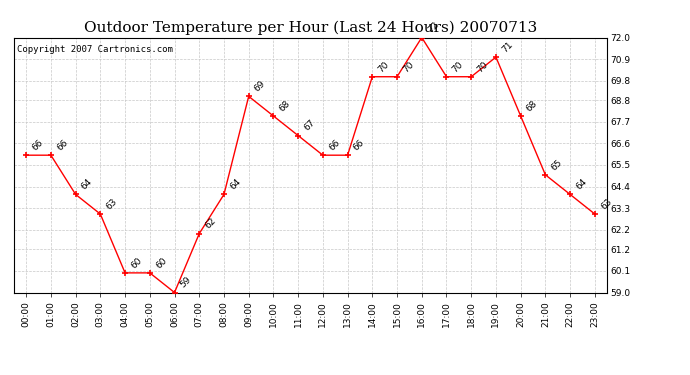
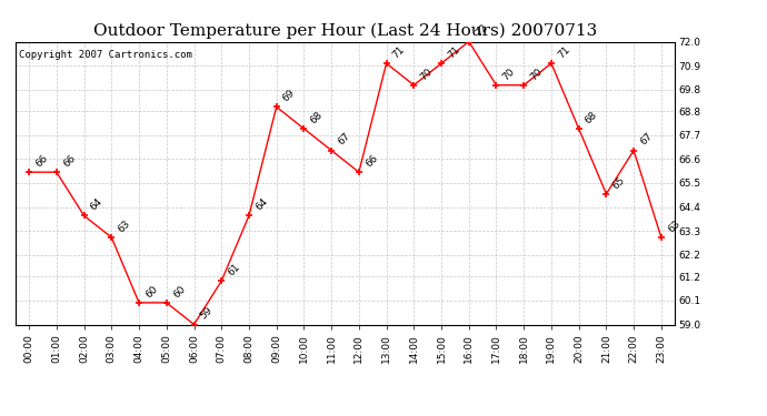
07:00: 62 -> 61
13:00: 66 -> 71
15:00: 70 -> 71
22:00: 64 -> 67
